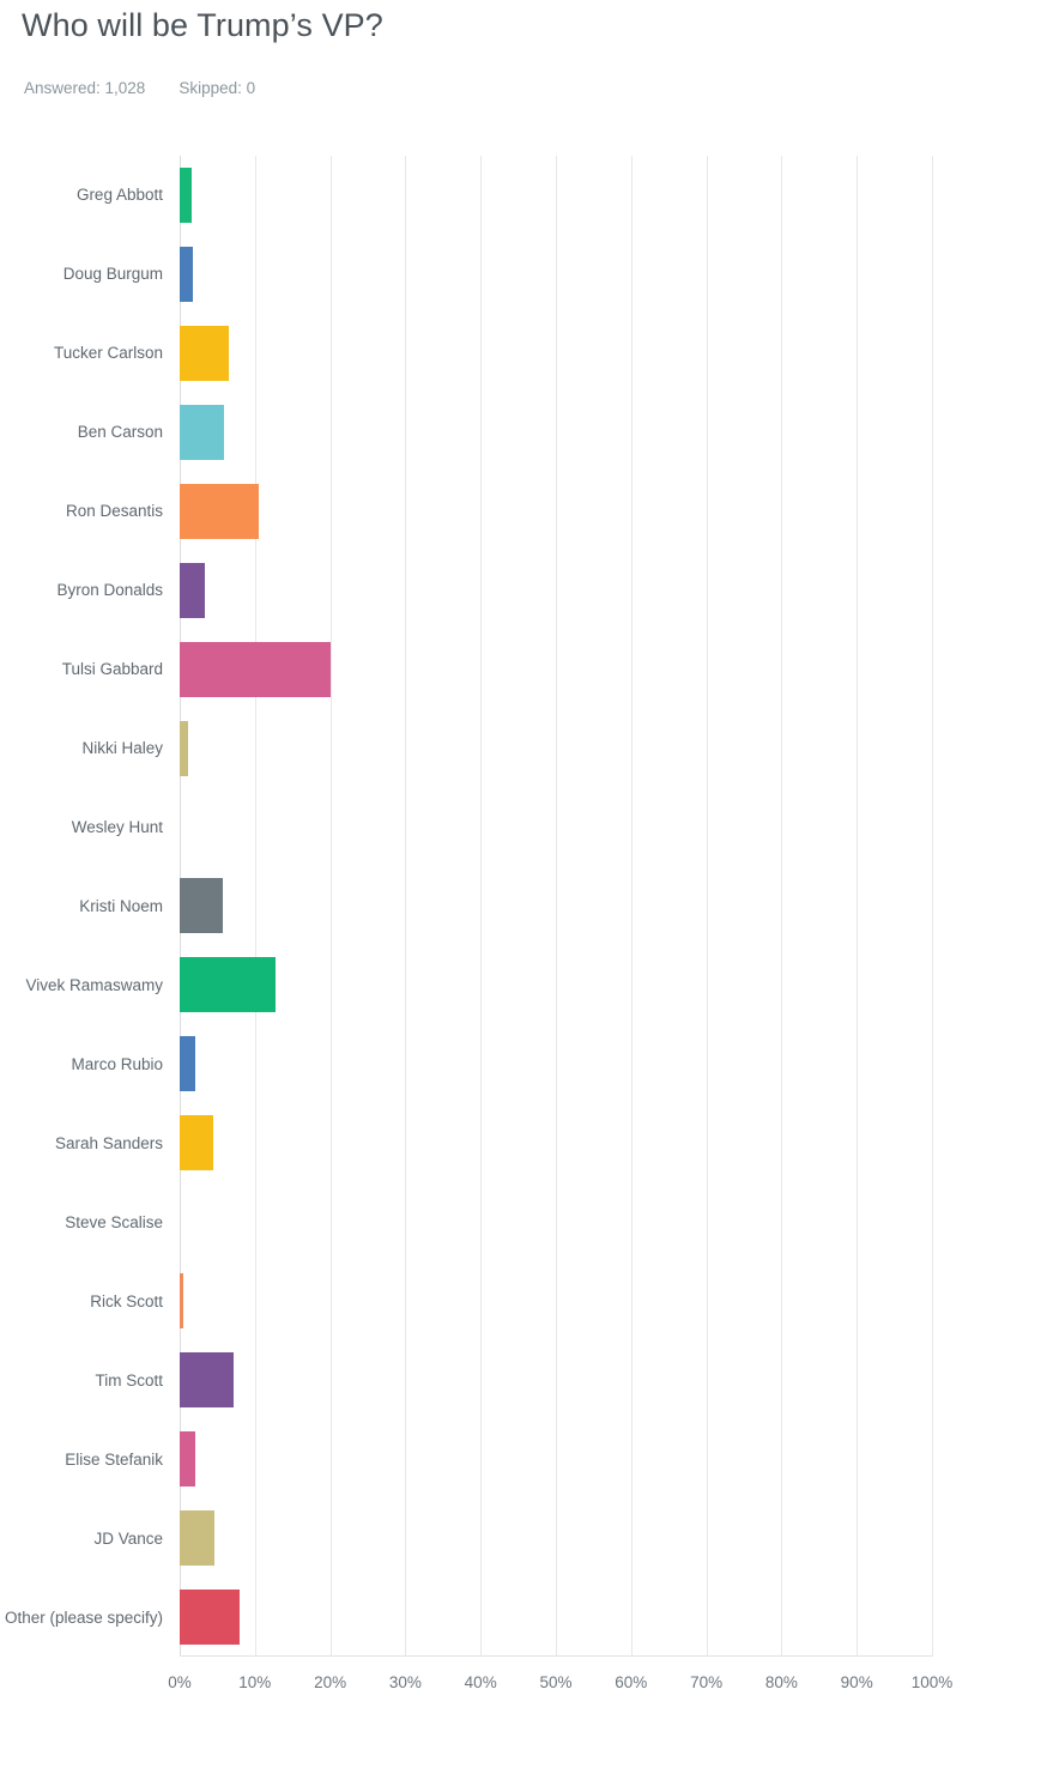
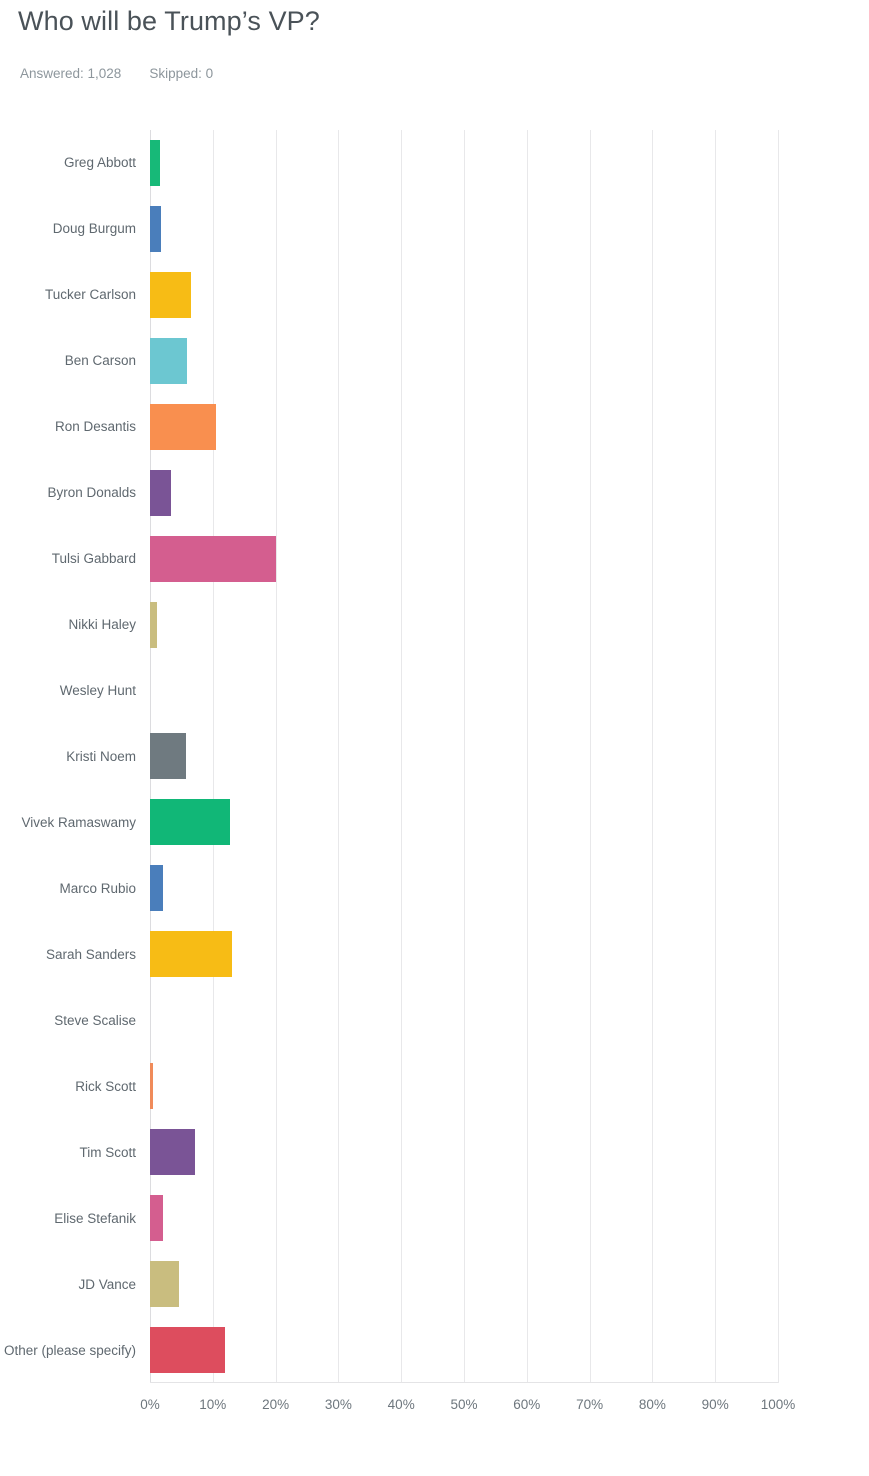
Sarah Sanders: 4% -> 13%
Other (please specify): 8% -> 12%
